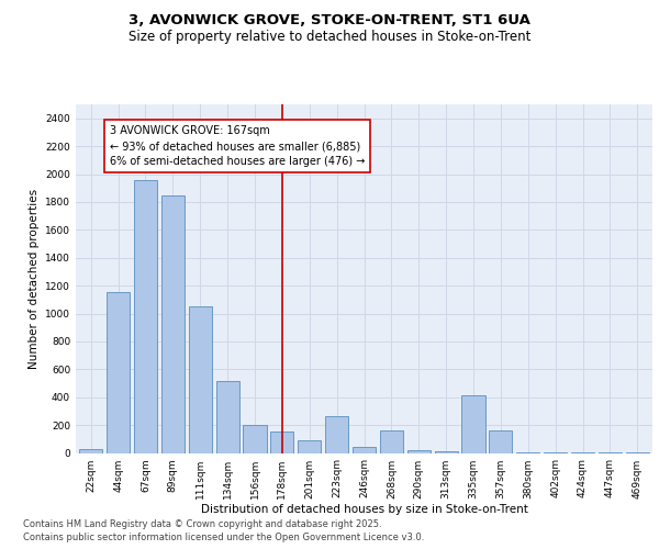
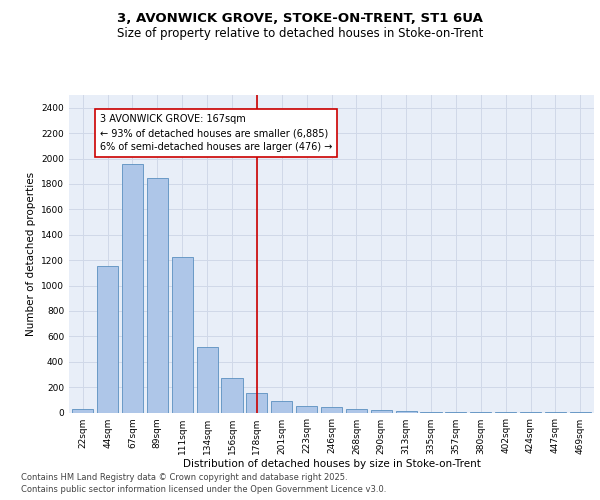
111sqm: 1050 -> 1220
156sqm: 200 -> 280
223sqm: 260 -> 50
268sqm: 160 -> 20
335sqm: 410 -> 0
357sqm: 160 -> 0
